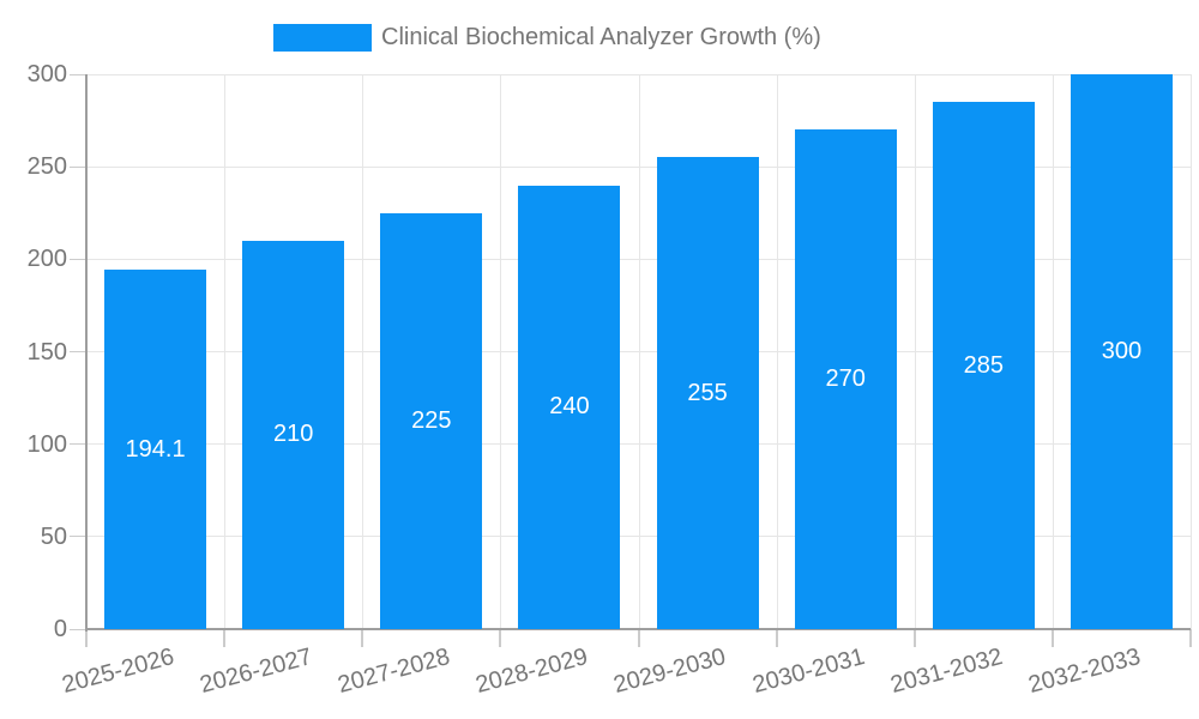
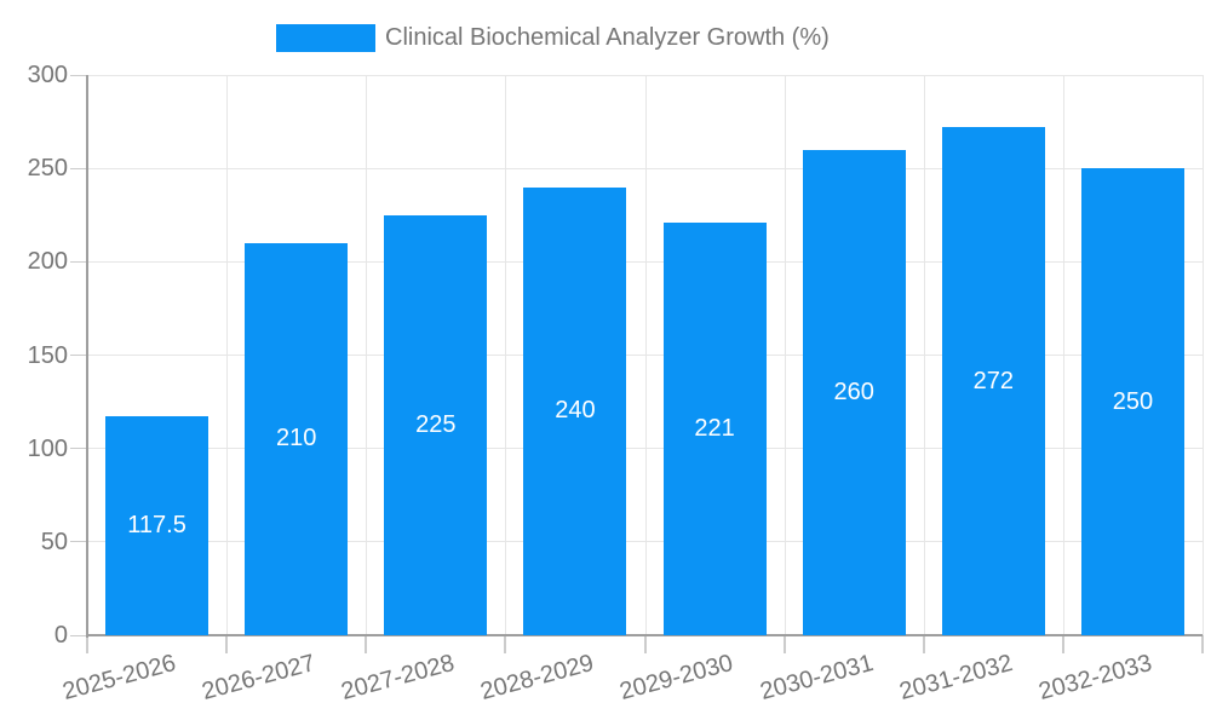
2025-2026: 194.1 -> 117.5
2029-2030: 255 -> 221
2030-2031: 270 -> 260
2031-2032: 285 -> 272
2032-2033: 300 -> 250
